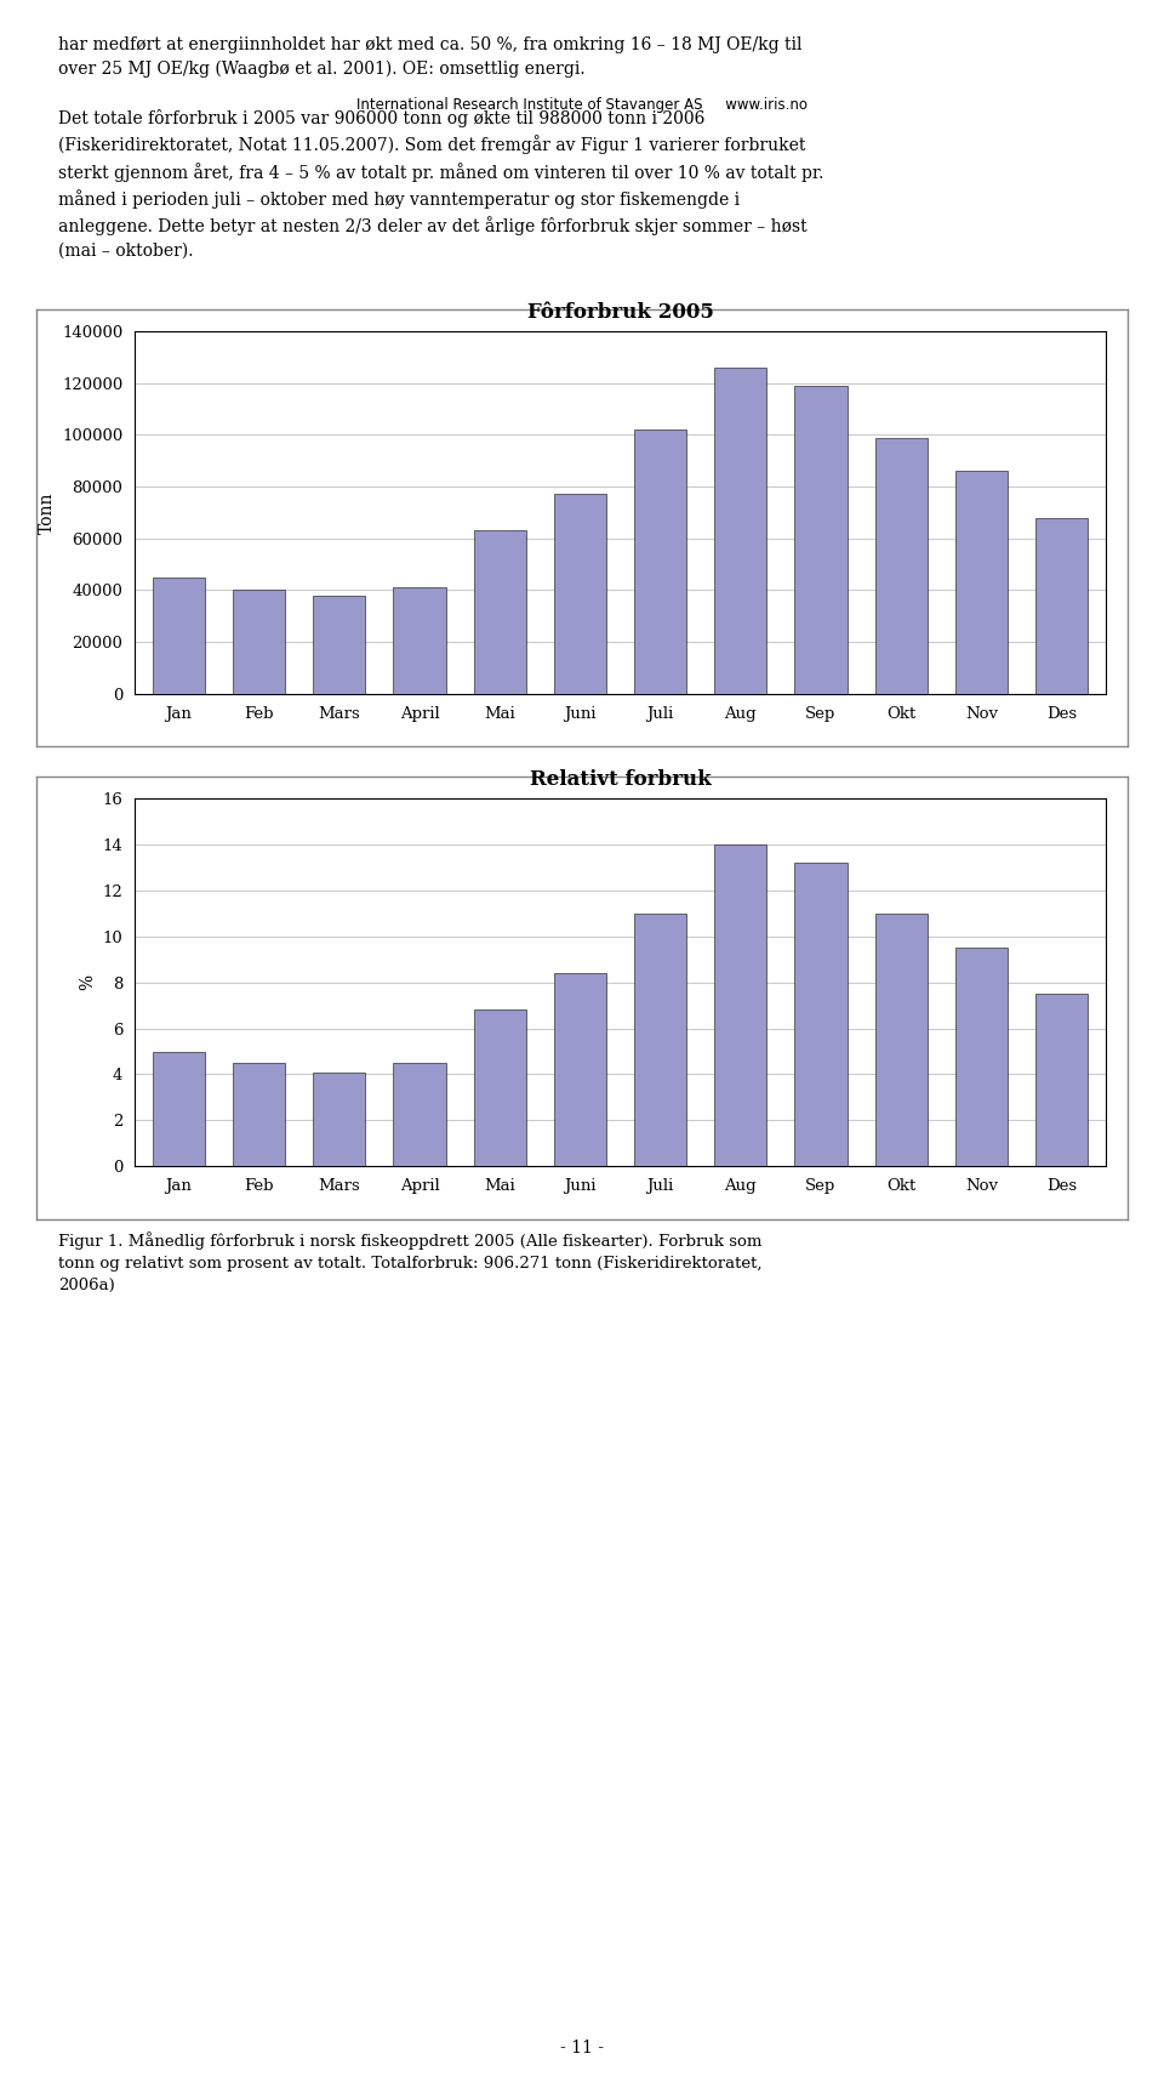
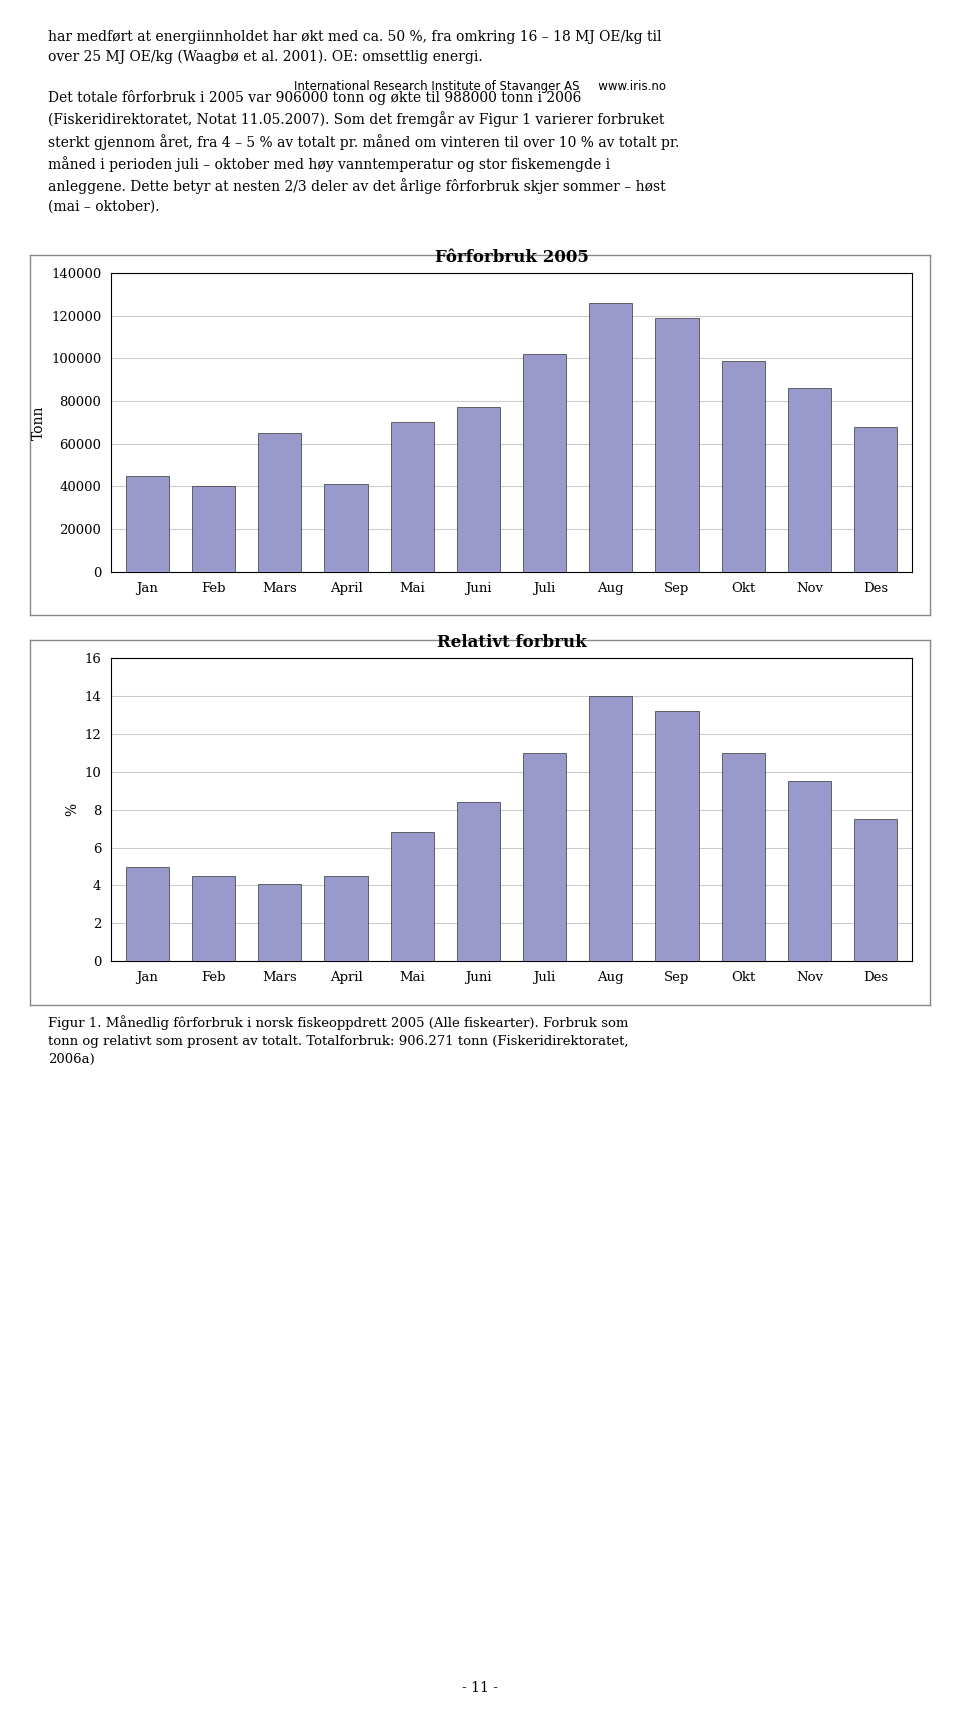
Fôrforbruk 2005/Mars: 38000 -> 65000
Fôrforbruk 2005/Mai: 63000 -> 70000
